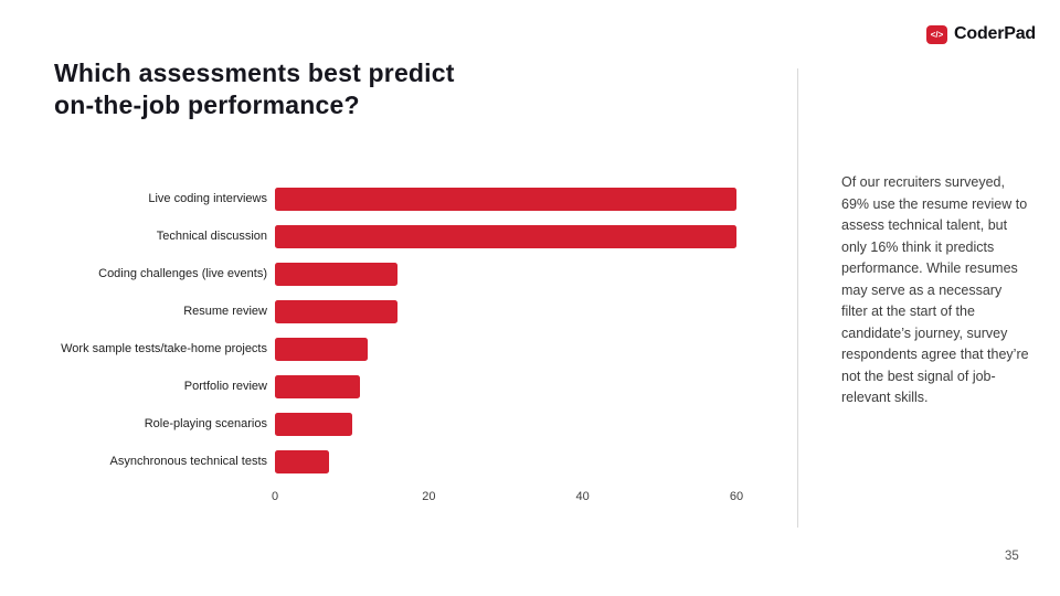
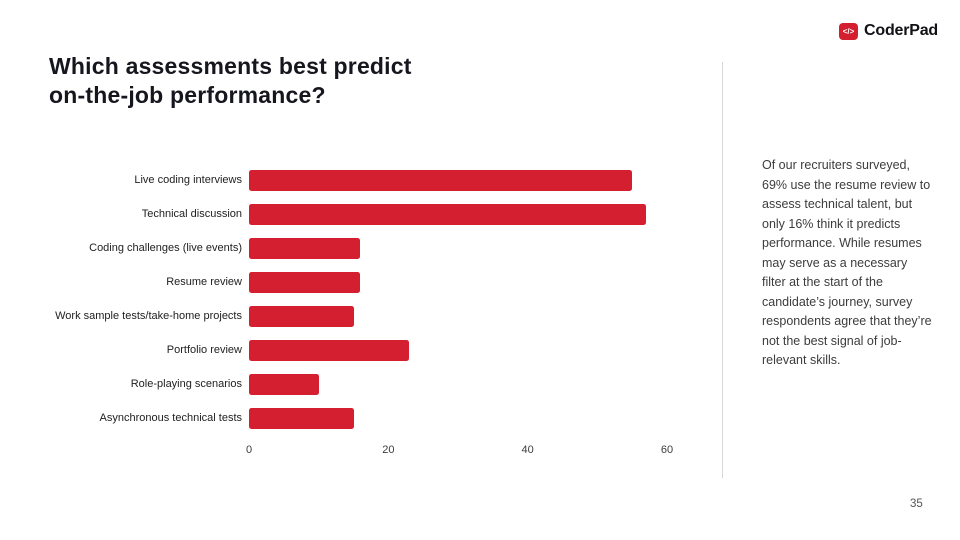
Live coding interviews: 60 -> 55
Technical discussion: 60 -> 57
Work sample tests/take-home projects: 12 -> 15
Portfolio review: 11 -> 23
Asynchronous technical tests: 7 -> 15
